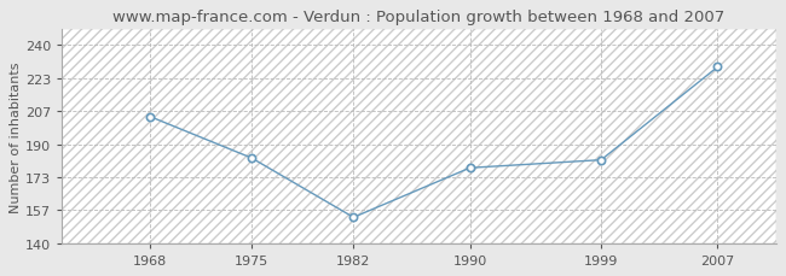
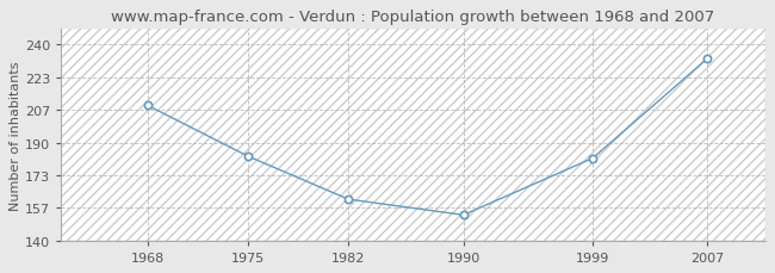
1968: 204 -> 209
1982: 153 -> 161
1990: 178 -> 153
2007: 229 -> 233
